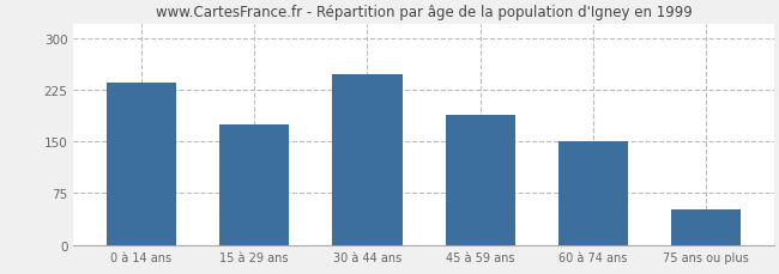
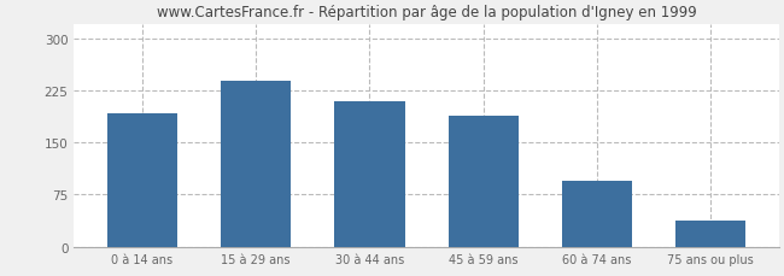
0 à 14 ans: 235 -> 192
15 à 29 ans: 175 -> 238
30 à 44 ans: 248 -> 210
60 à 74 ans: 150 -> 94
75 ans ou plus: 52 -> 38
